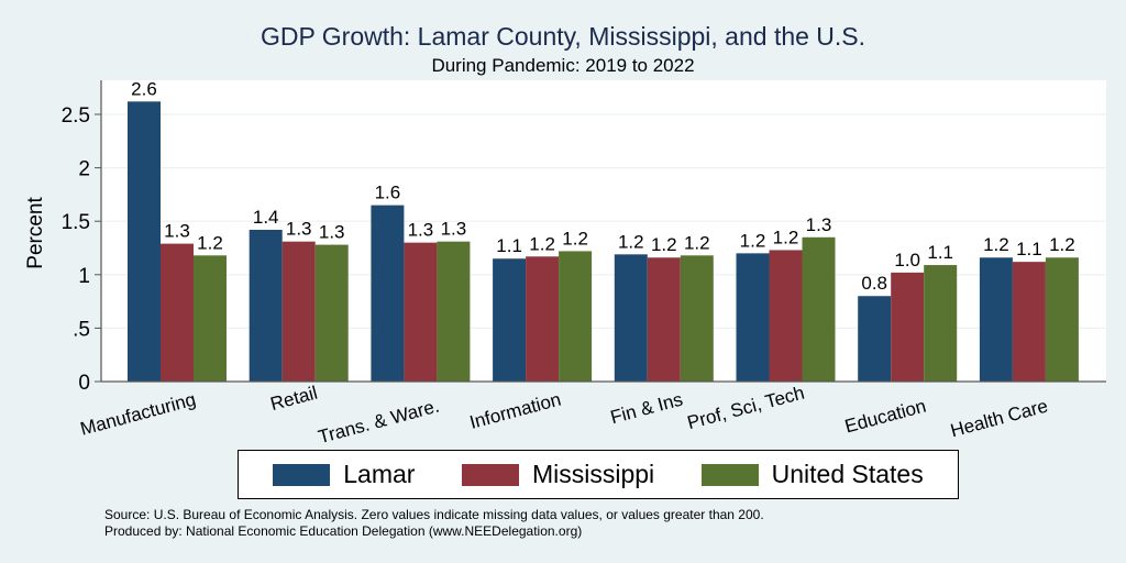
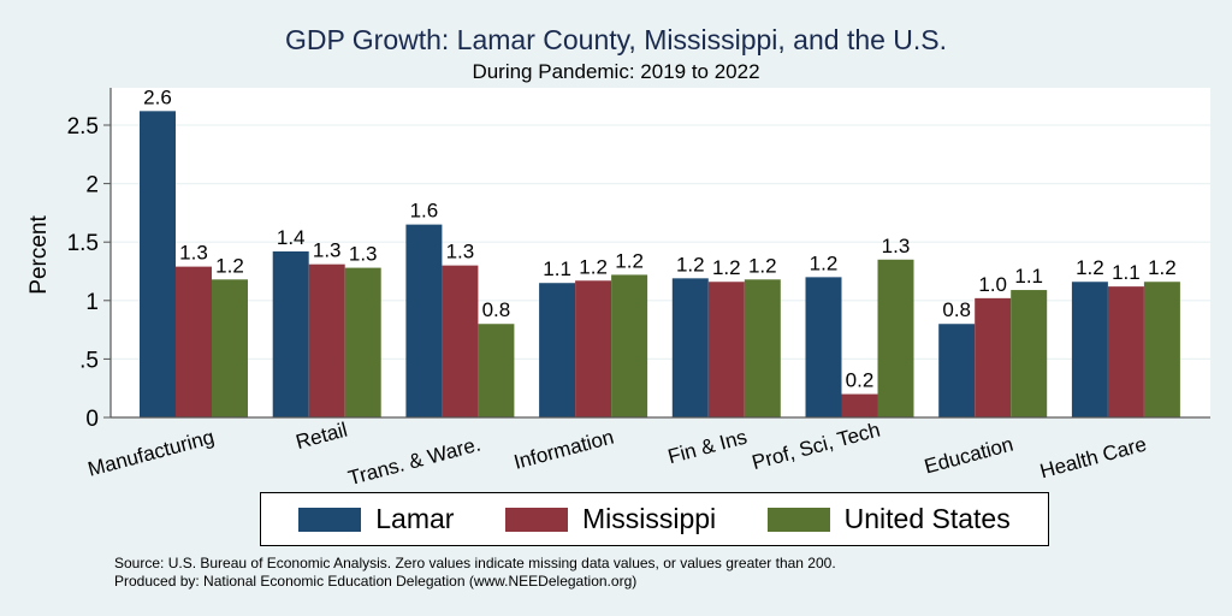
United States/Trans. & Ware.: 1.3 -> 0.8
Mississippi/Prof, Sci, Tech: 1.2 -> 0.2
